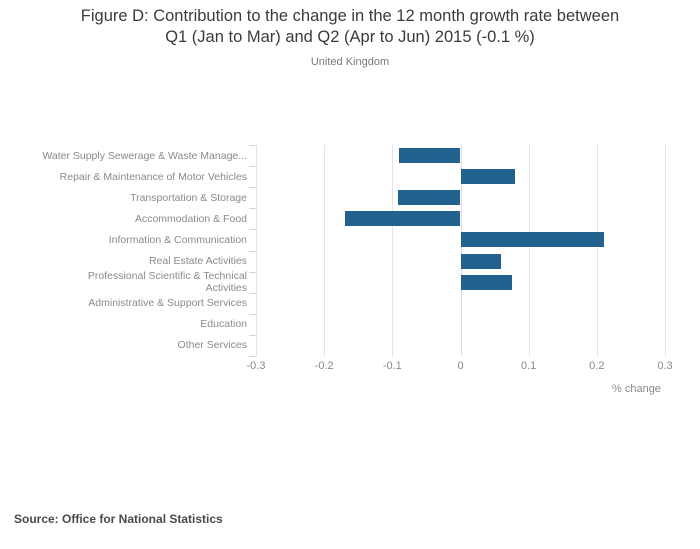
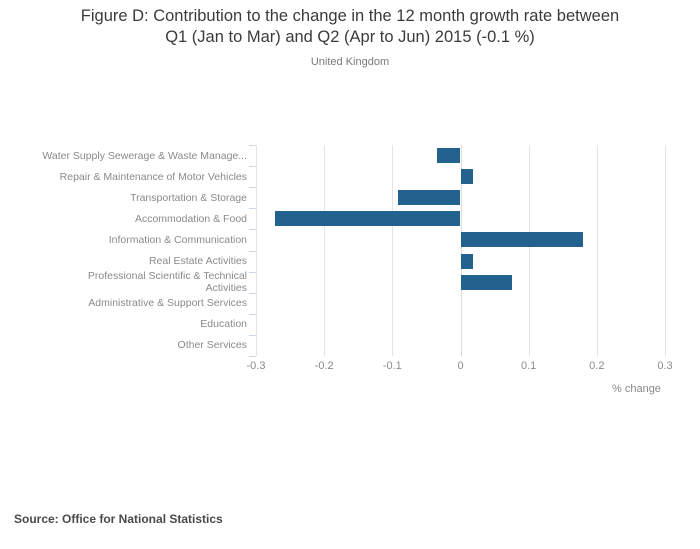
Water Supply Sewerage & Waste Manage...: -0.09 -> -0.03
Repair & Maintenance of Motor Vehicles: 0.08 -> 0.02
Accommodation & Food: -0.17 -> -0.27
Information & Communication: 0.21 -> 0.18
Real Estate Activities: 0.06 -> 0.02
